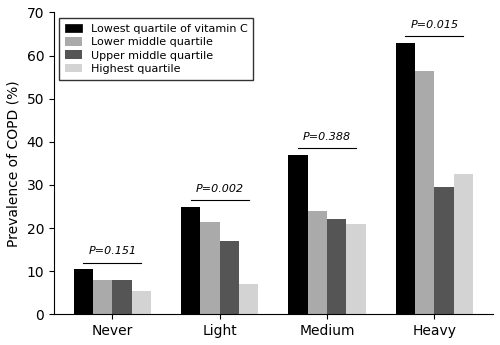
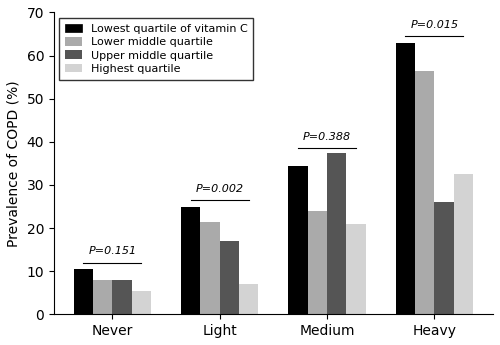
Lowest quartile of vitamin C/Medium: 37.0 -> 34.5
Upper middle quartile/Medium: 22.0 -> 37.5
Upper middle quartile/Heavy: 29.5 -> 26.0
